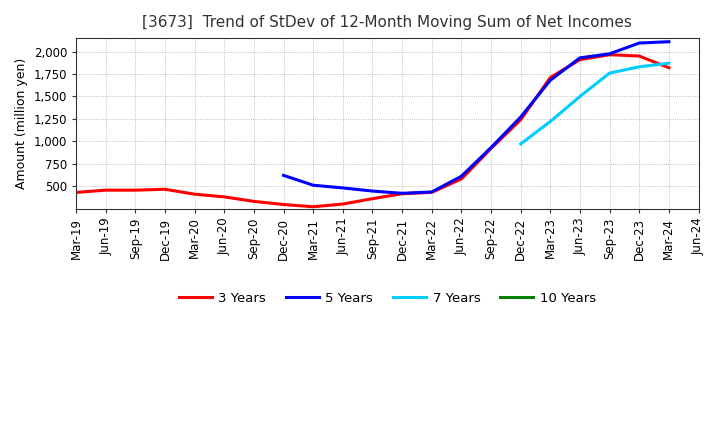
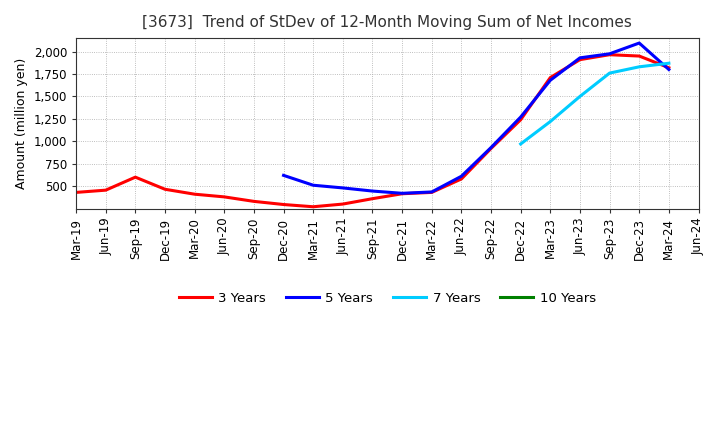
3 Years/Sep-19: 460 -> 600
5 Years/Mar-24: 2,110 -> 1,800
